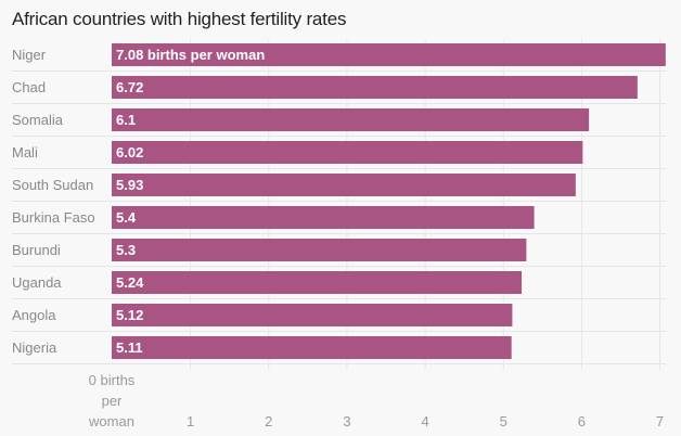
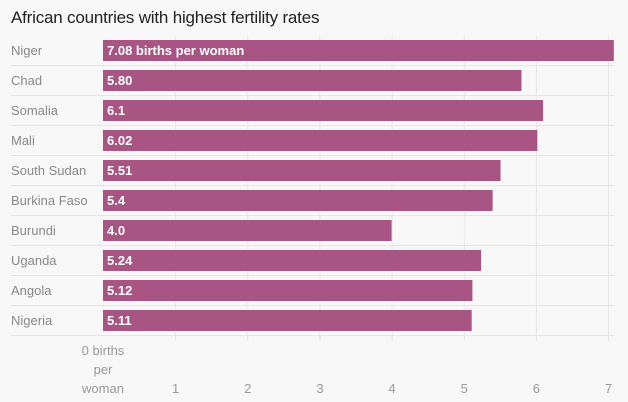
Chad: 6.72 -> 5.80
South Sudan: 5.93 -> 5.51
Burundi: 5.3 -> 4.0
